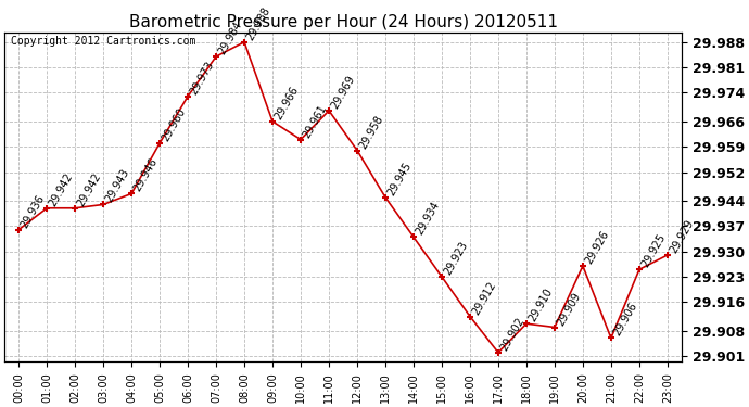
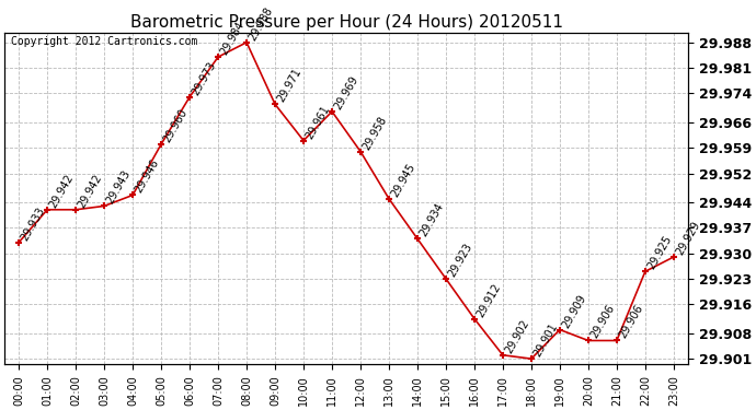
00:00: 29.936 -> 29.933
09:00: 29.966 -> 29.971
18:00: 29.910 -> 29.901
20:00: 29.926 -> 29.906
